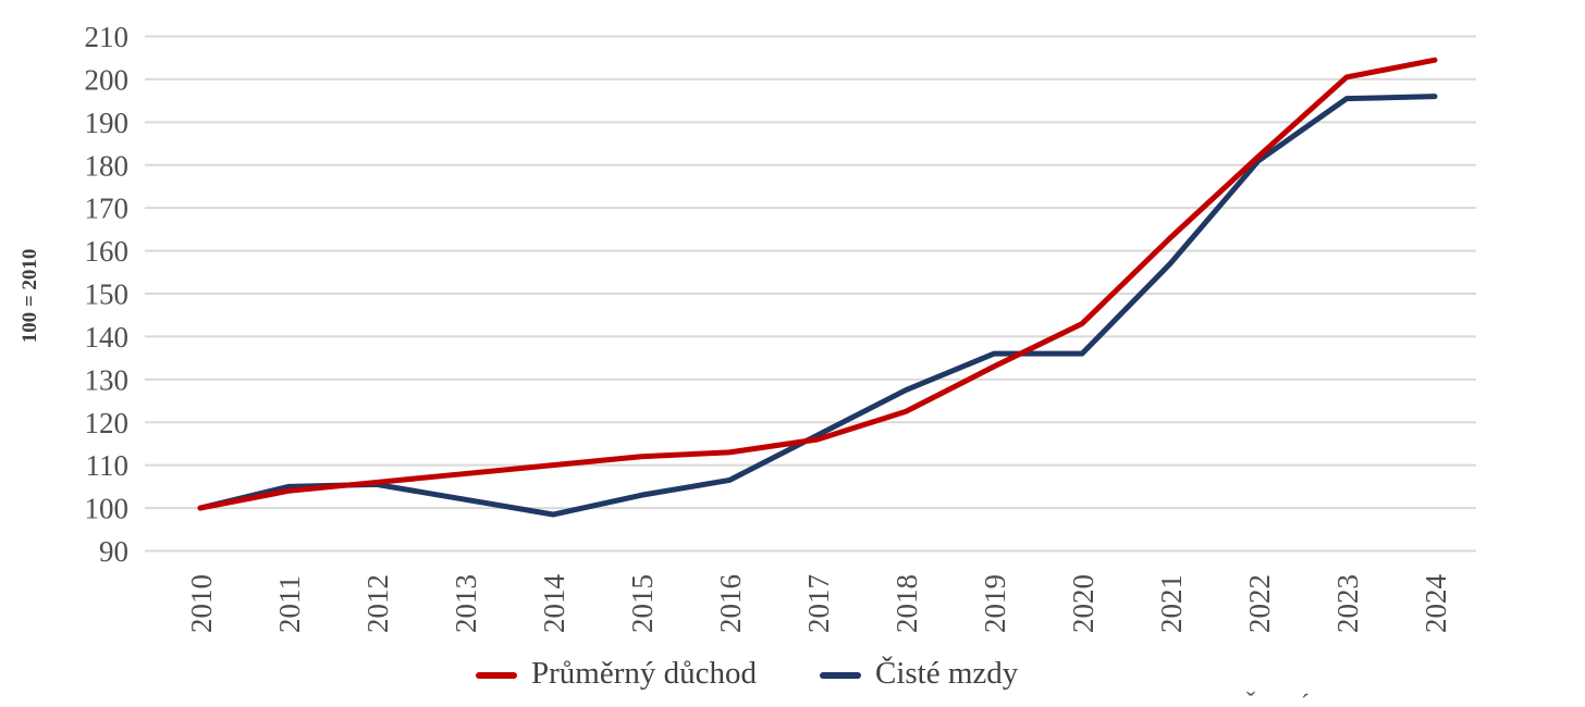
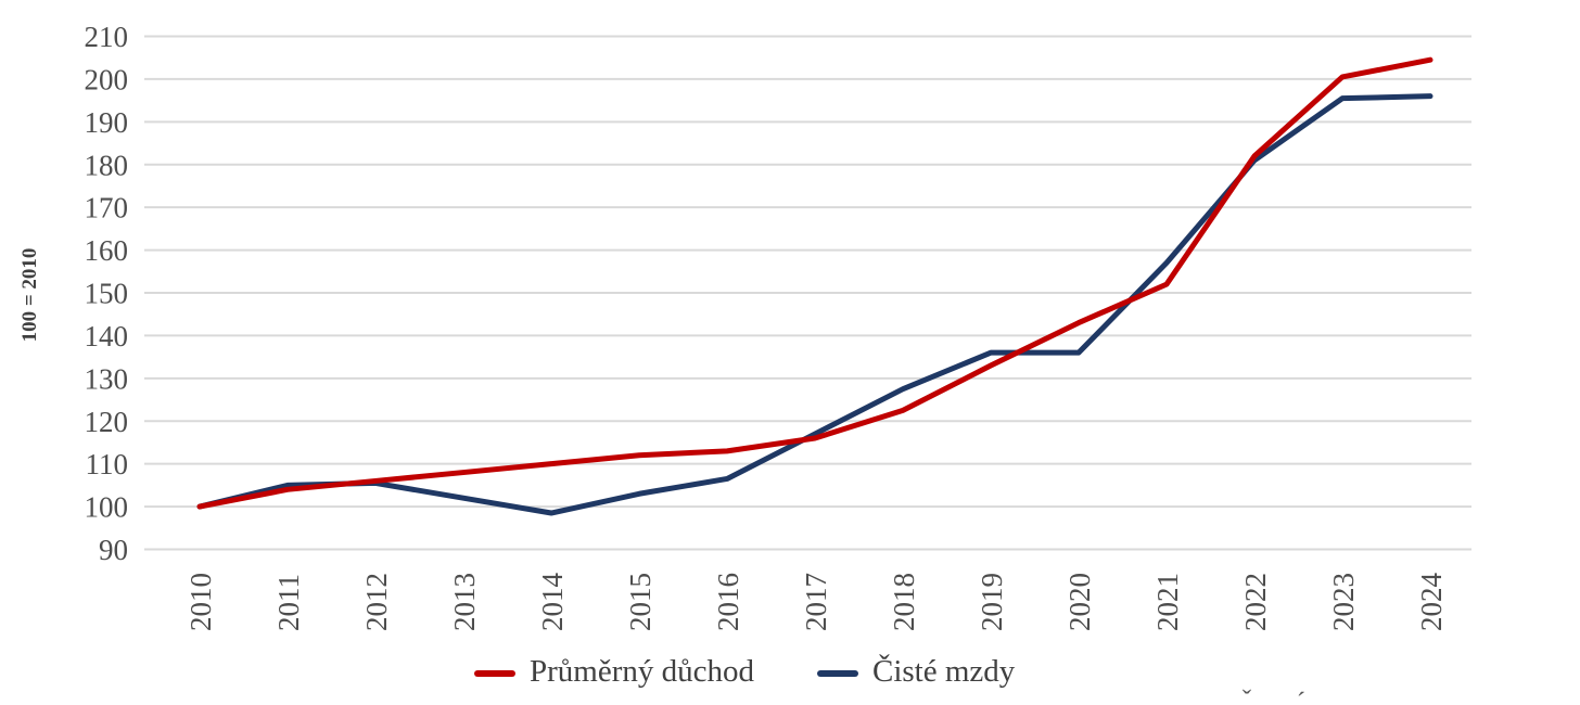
Průměrný důchod/2021: 163 -> 152
